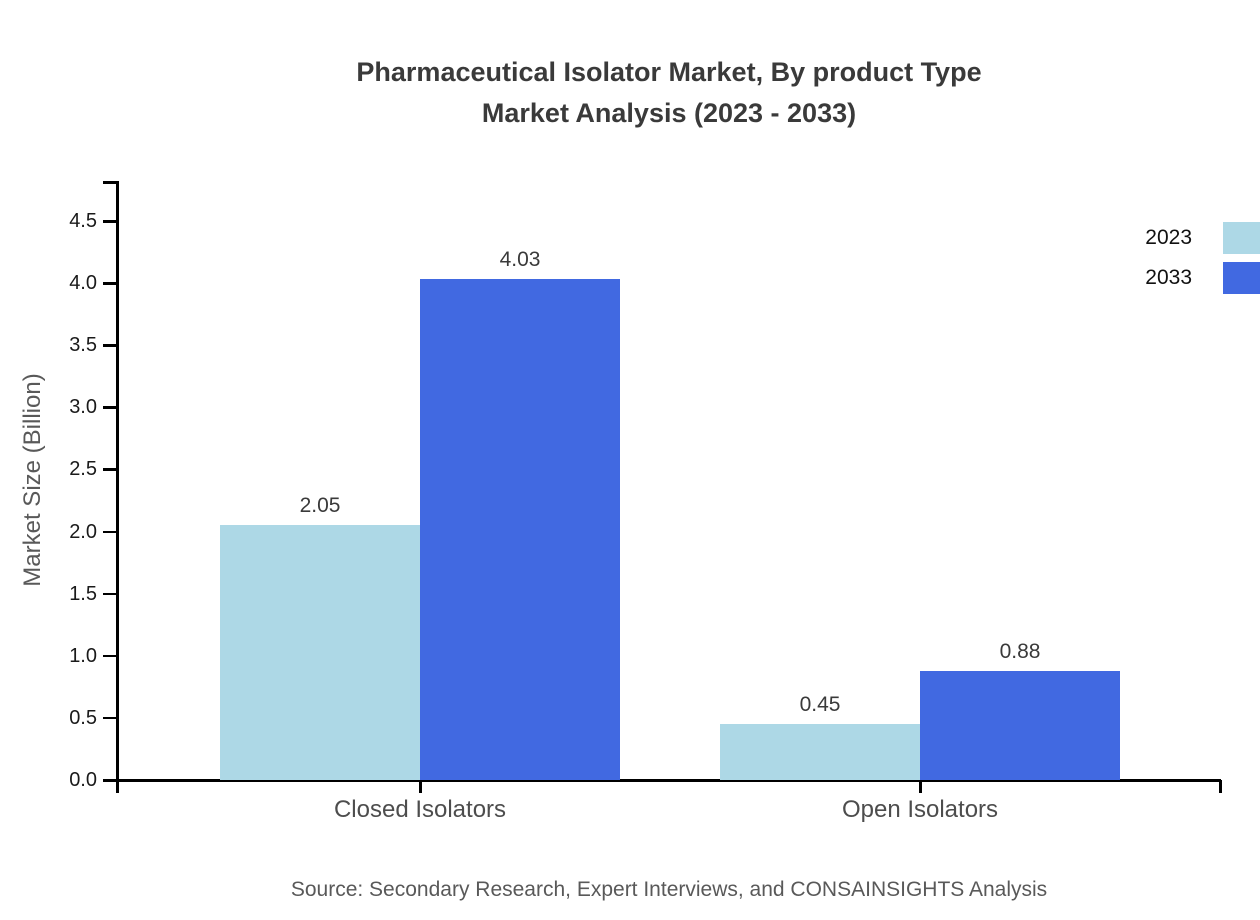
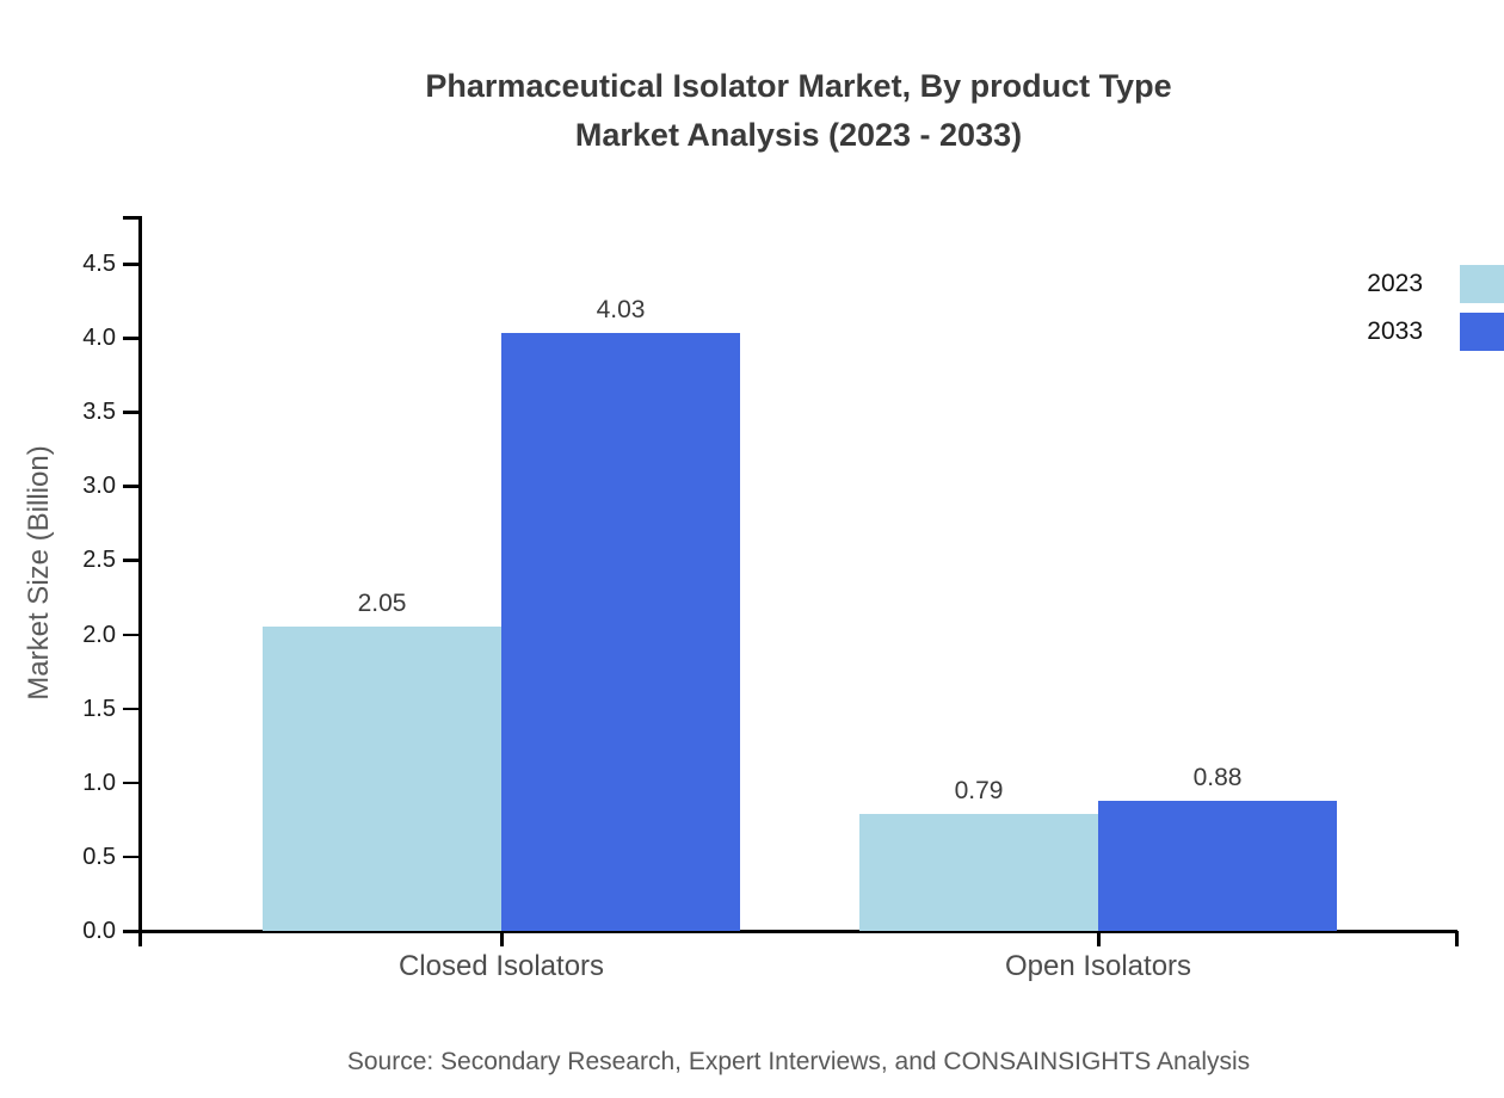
2023/Open Isolators: 0.45 -> 0.79
